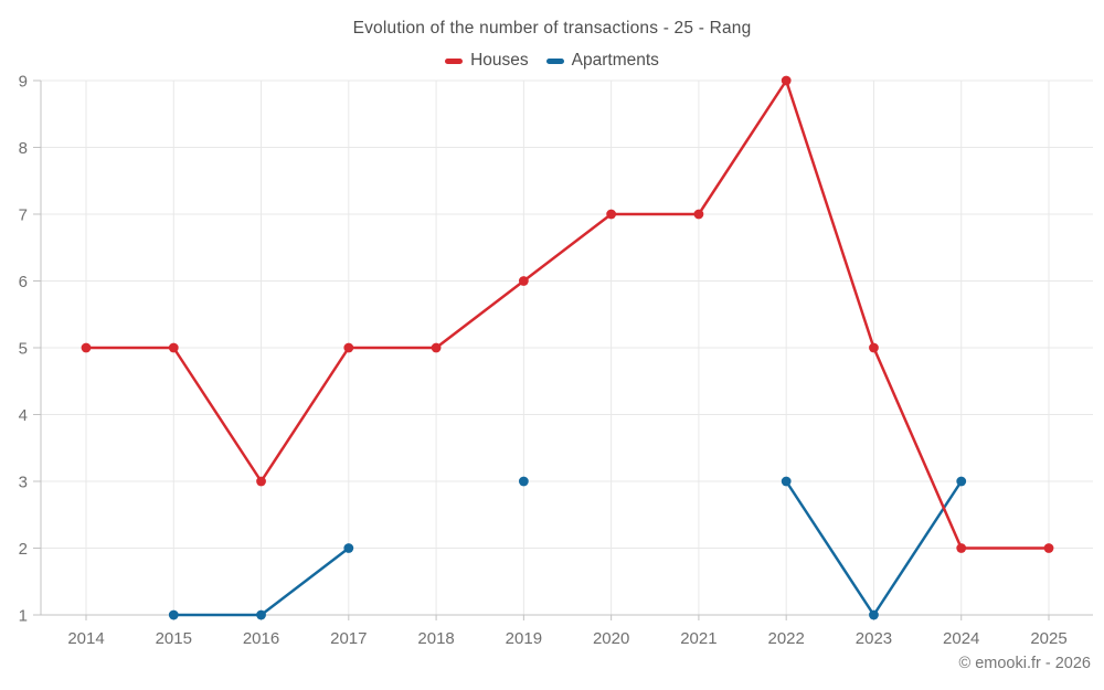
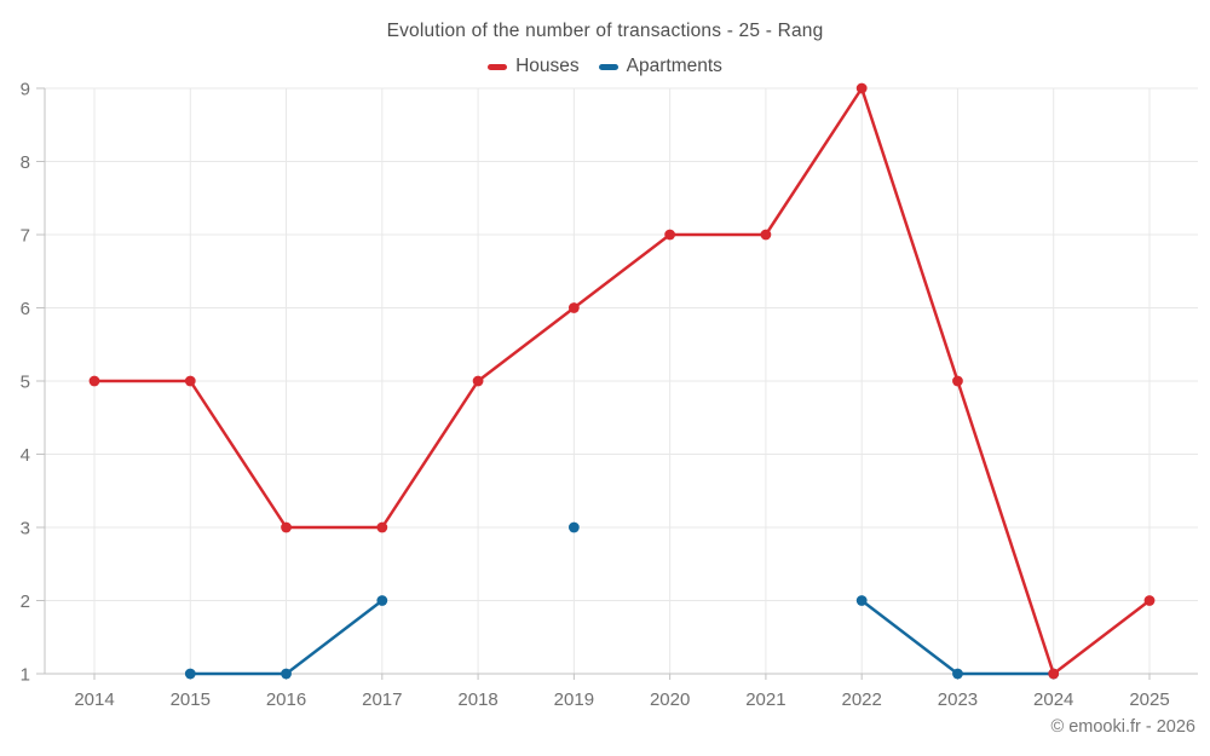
Houses/2017: 5 -> 3
Apartments/2022: 3 -> 2
Houses/2024: 2 -> 1
Apartments/2024: 3 -> 1
